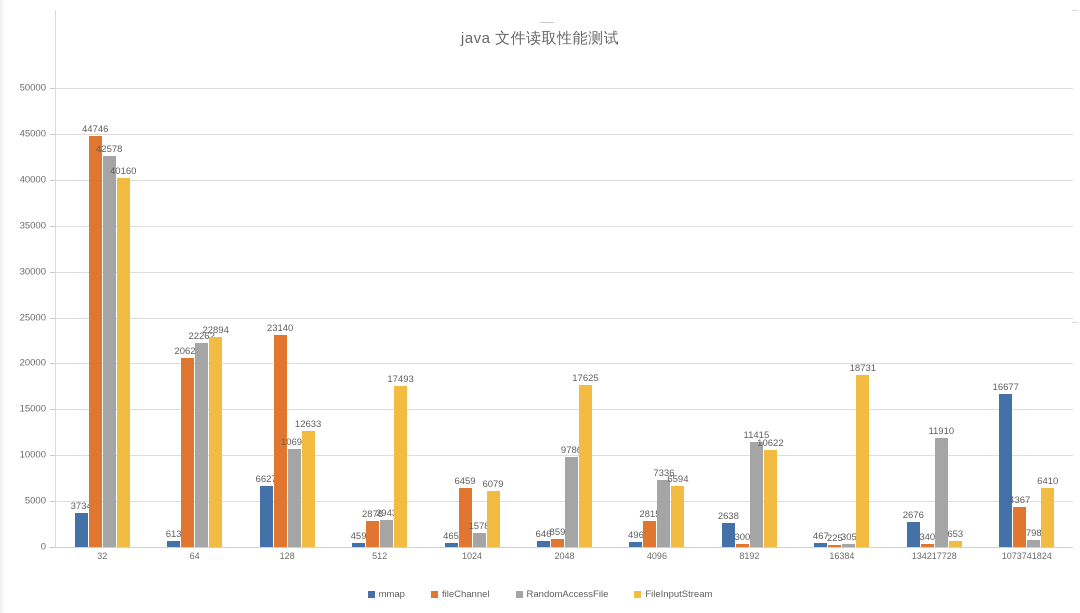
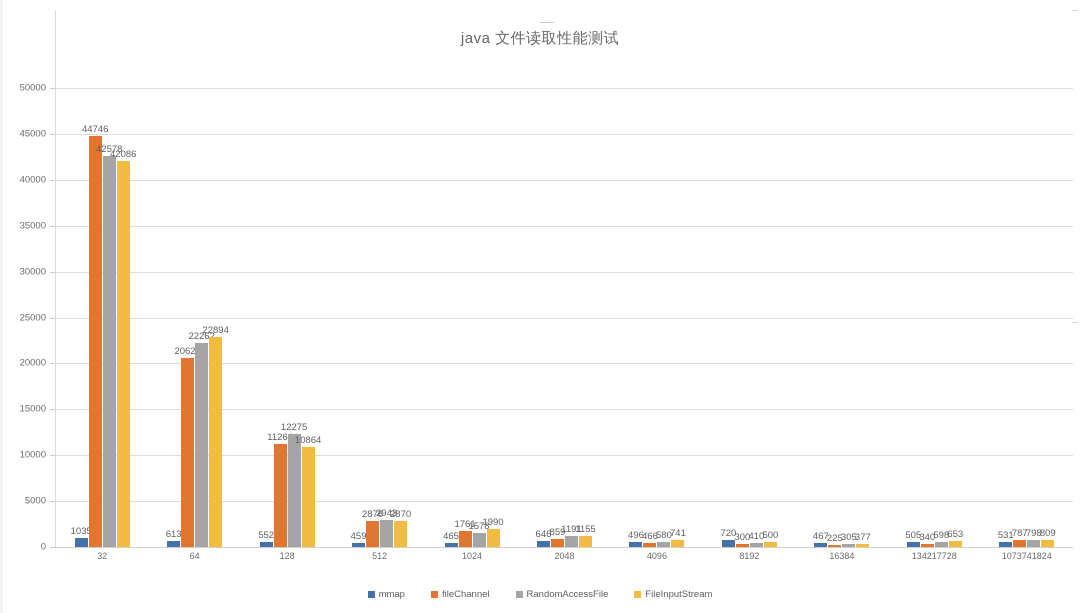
mmap/32: 3734 -> 1035
FileInputStream/32: 40160 -> 42086
mmap/128: 6627 -> 552
fileChannel/128: 23140 -> 11264
RandomAccessFile/128: 10696 -> 12275
FileInputStream/128: 12633 -> 10864
FileInputStream/512: 17493 -> 2870
fileChannel/1024: 6459 -> 1761
FileInputStream/1024: 6079 -> 1990
RandomAccessFile/2048: 9786 -> 1191
FileInputStream/2048: 17625 -> 1155
fileChannel/4096: 2815 -> 466
RandomAccessFile/4096: 7336 -> 580
FileInputStream/4096: 6594 -> 741
mmap/8192: 2638 -> 720
RandomAccessFile/8192: 11415 -> 410
FileInputStream/8192: 10622 -> 500
FileInputStream/16384: 18731 -> 377
mmap/134217728: 2676 -> 505
RandomAccessFile/134217728: 11910 -> 598
mmap/1073741824: 16677 -> 531
fileChannel/1073741824: 4367 -> 787
FileInputStream/1073741824: 6410 -> 809
